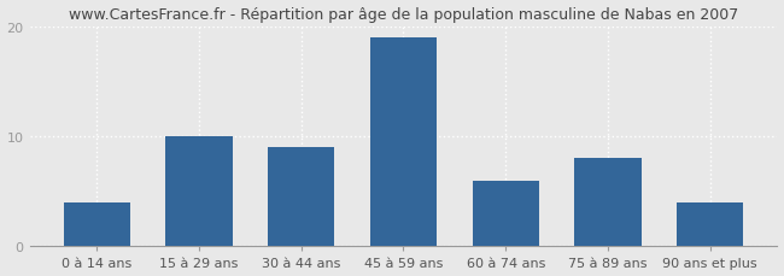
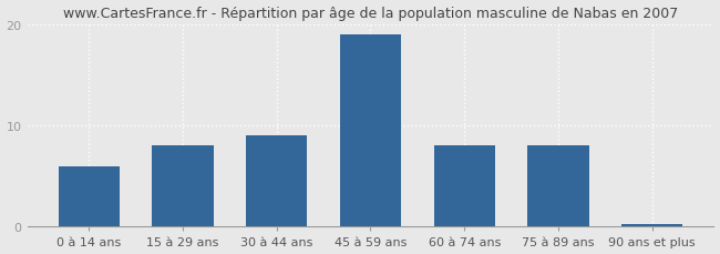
0 à 14 ans: 4.0 -> 6.0
15 à 29 ans: 10.0 -> 8.0
60 à 74 ans: 6.0 -> 8.0
90 ans et plus: 4.0 -> 0.3
